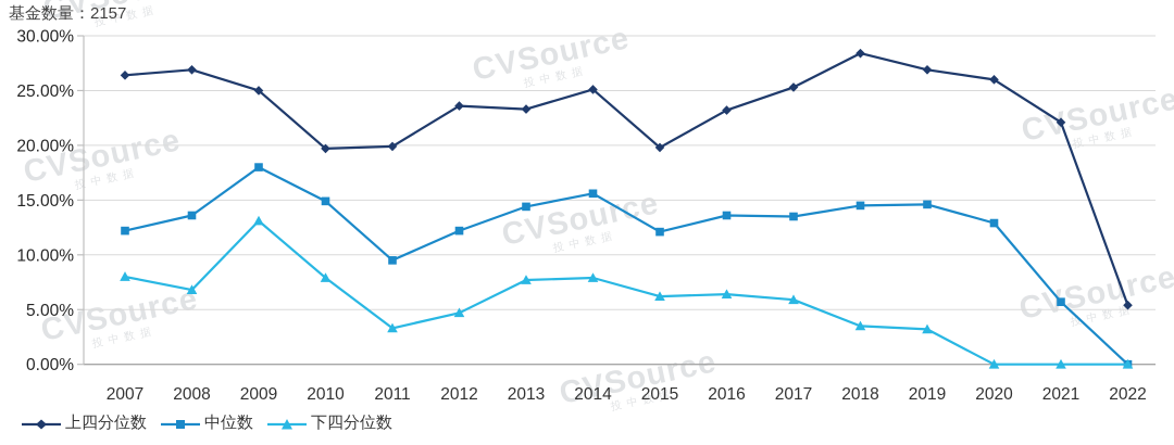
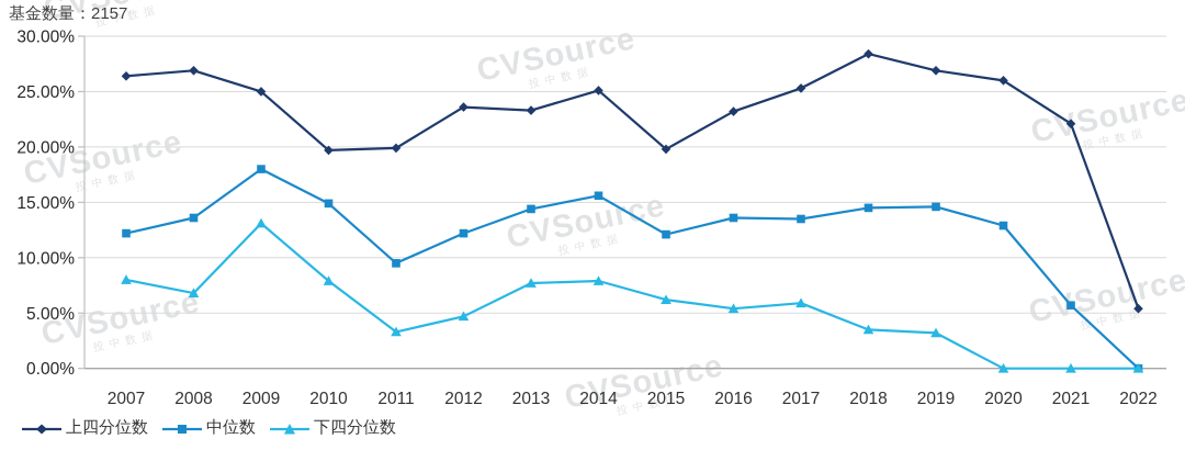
下四分位数/2016: 6.4% -> 5.4%
